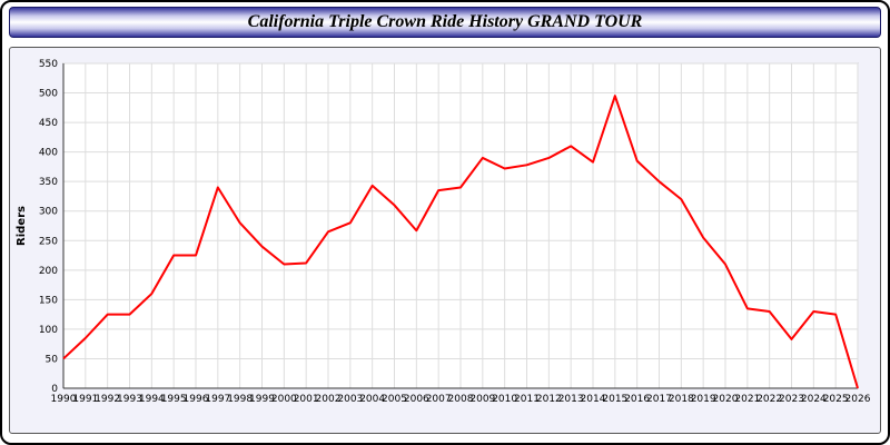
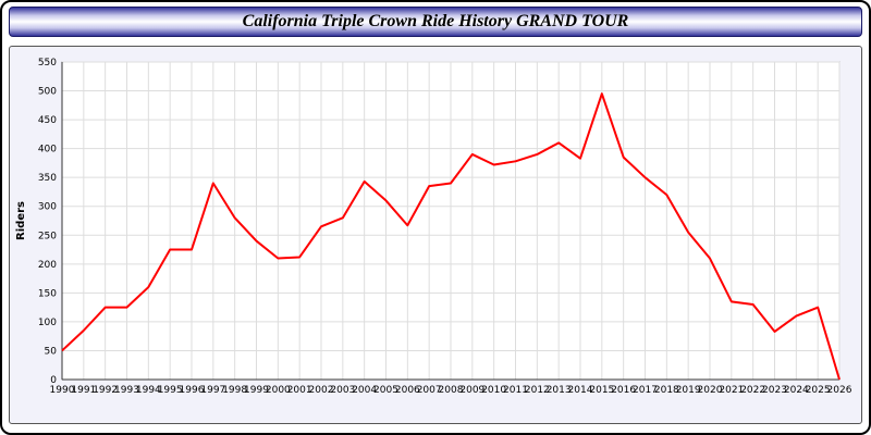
2024: 130 -> 110
